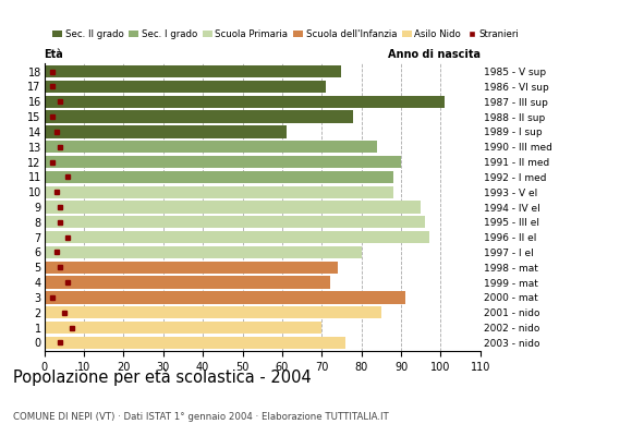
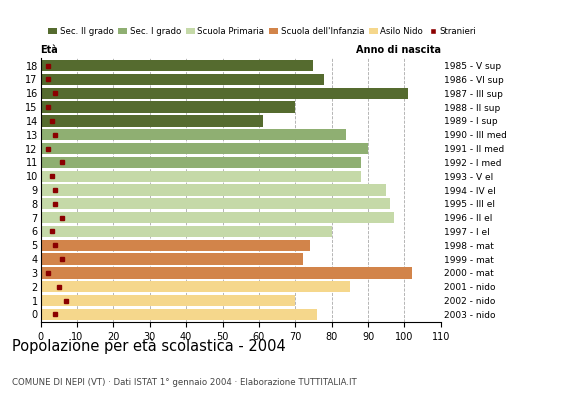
17: 71 -> 78
15: 78 -> 70
3: 91 -> 102
